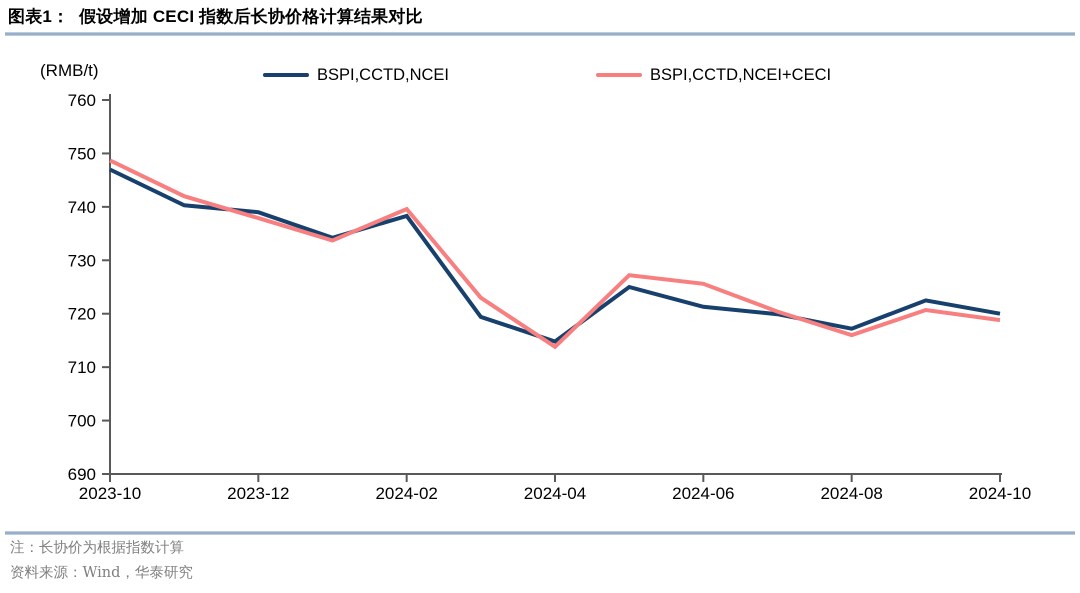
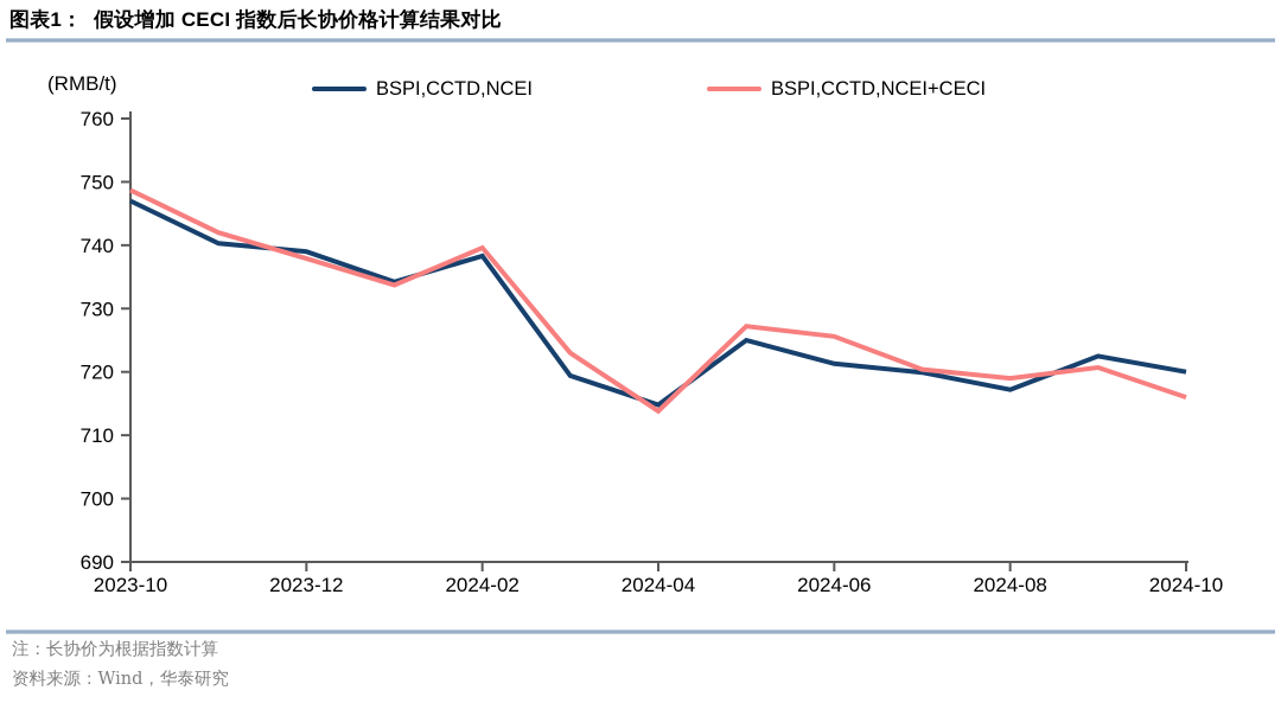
BSPI,CCTD,NCEI+CECI/2024-08: 716 -> 719
BSPI,CCTD,NCEI+CECI/2024-10: 719 -> 716
